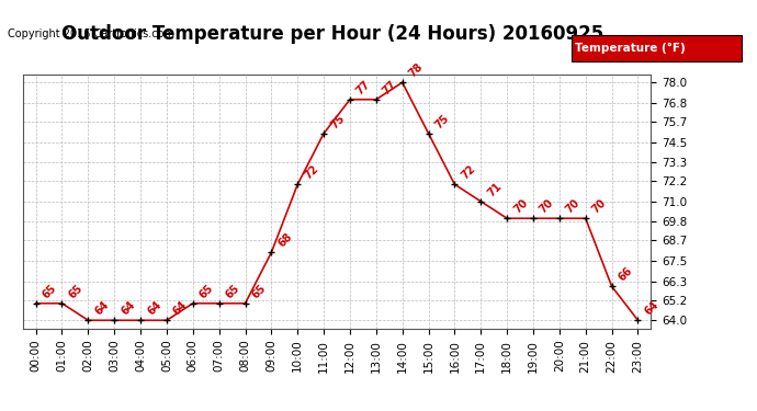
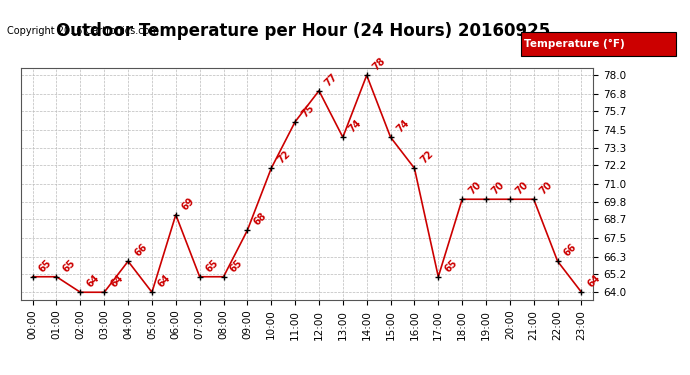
04:00: 64 -> 66
06:00: 65 -> 69
13:00: 77 -> 74
15:00: 75 -> 74
17:00: 71 -> 65
